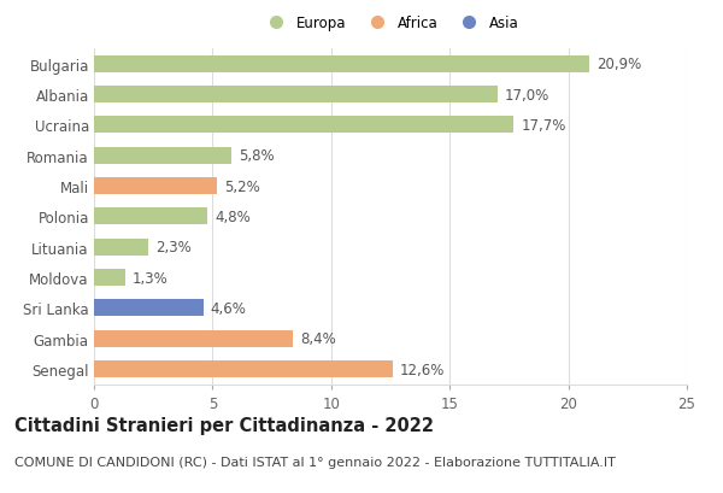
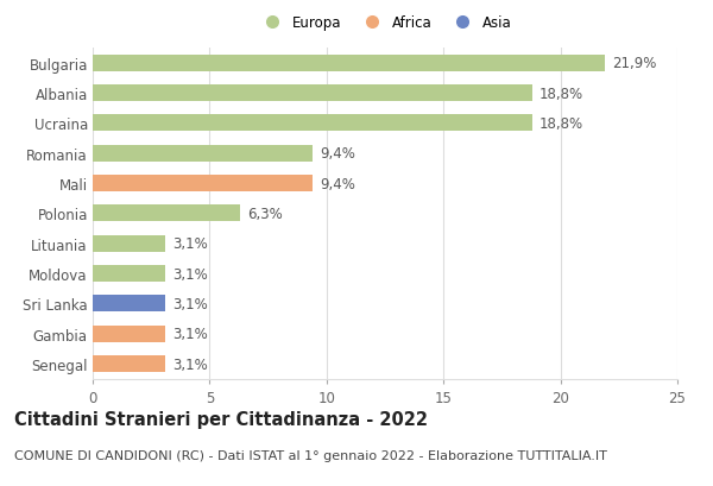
Bulgaria: 20,9% -> 21,9%
Albania: 17,0% -> 18,8%
Ucraina: 17,7% -> 18,8%
Romania: 5,8% -> 9,4%
Mali: 5,2% -> 9,4%
Polonia: 4,8% -> 6,3%
Lituania: 2,3% -> 3,1%
Moldova: 1,3% -> 3,1%
Sri Lanka: 4,6% -> 3,1%
Gambia: 8,4% -> 3,1%
Senegal: 12,6% -> 3,1%
